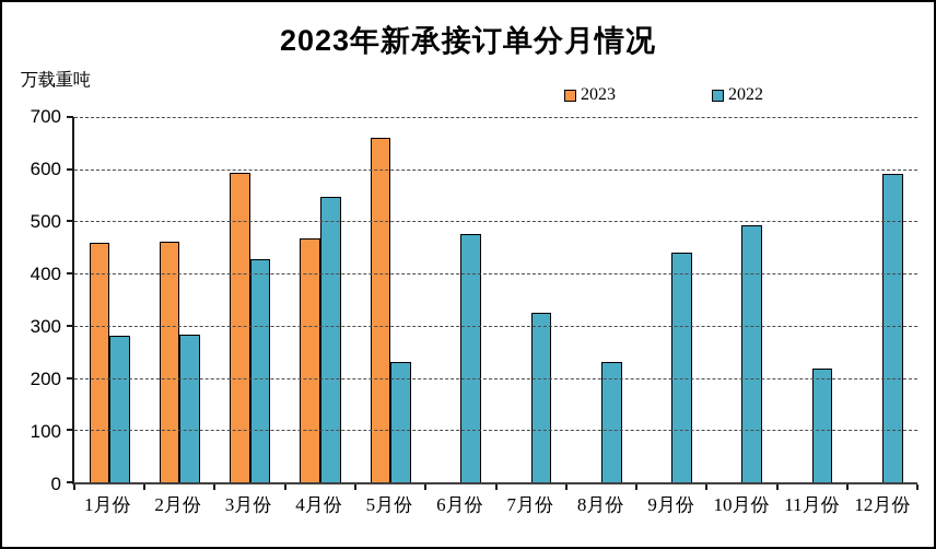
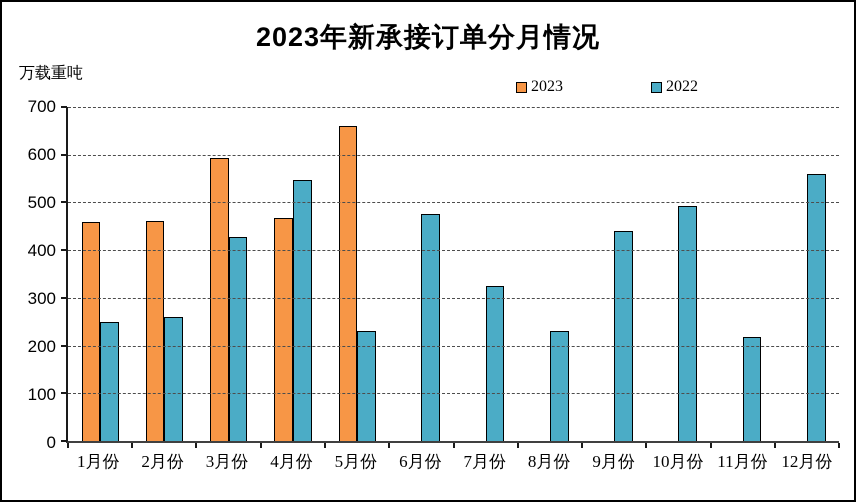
2022/1月份: 280 -> 250
2022/2月份: 280 -> 260
2022/12月份: 590 -> 560
